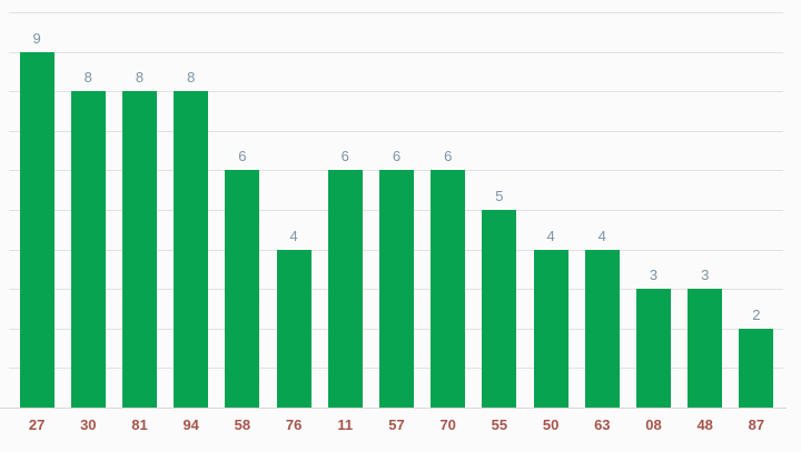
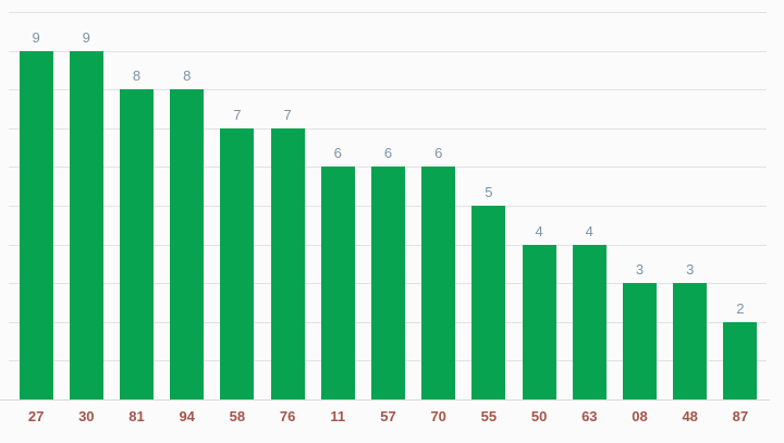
30: 8 -> 9
58: 6 -> 7
76: 4 -> 7
